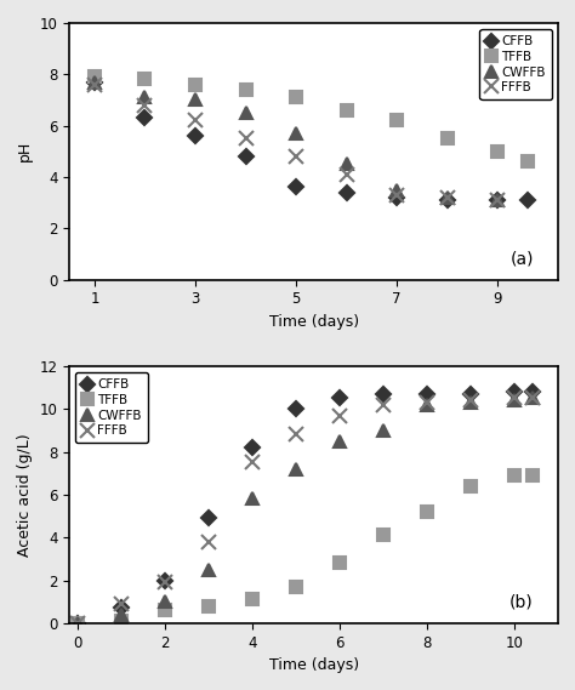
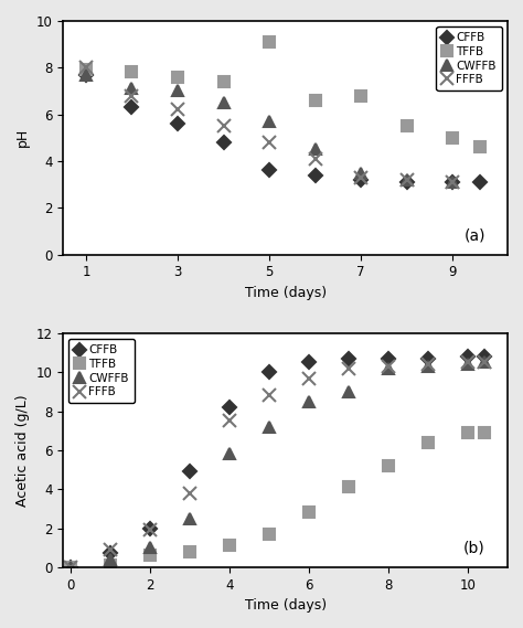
FFFB/1: 7.6 -> 8.0
TFFB/5: 7.1 -> 9.1
TFFB/7: 6.2 -> 6.8
